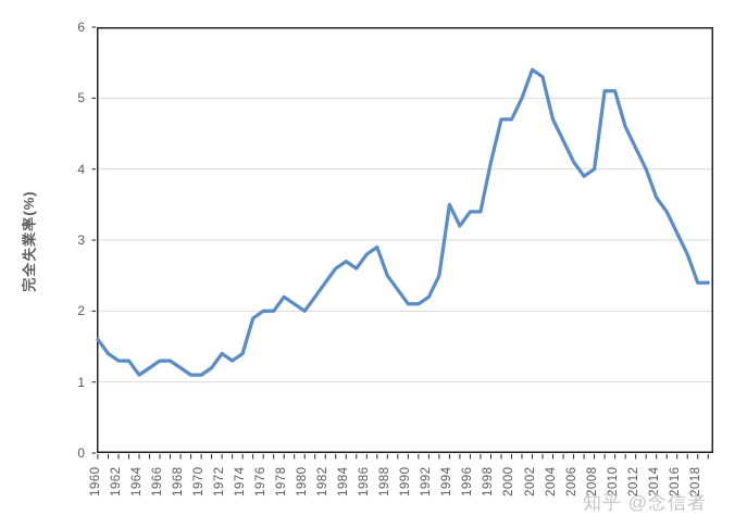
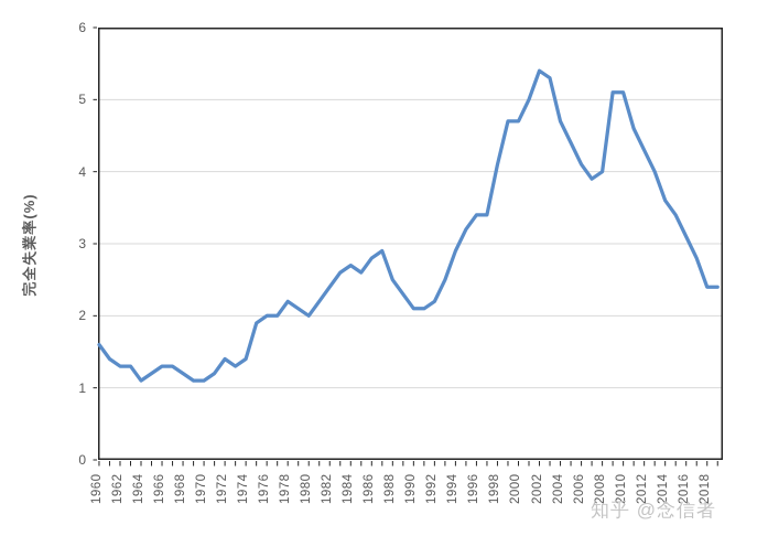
1994: 3.5 -> 2.9
